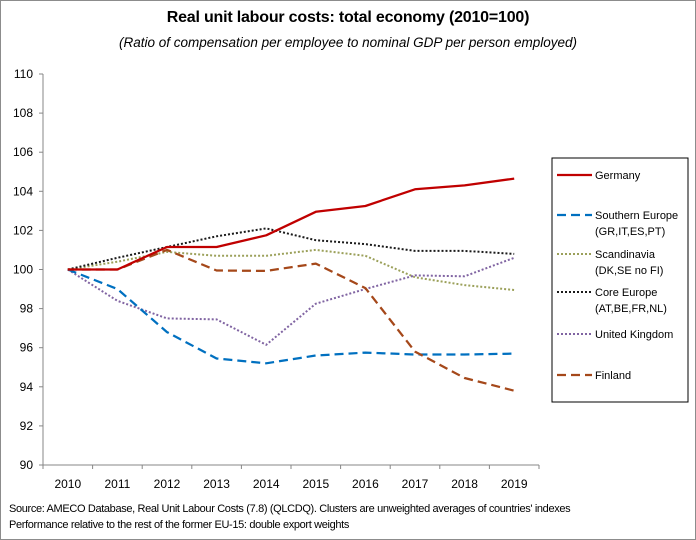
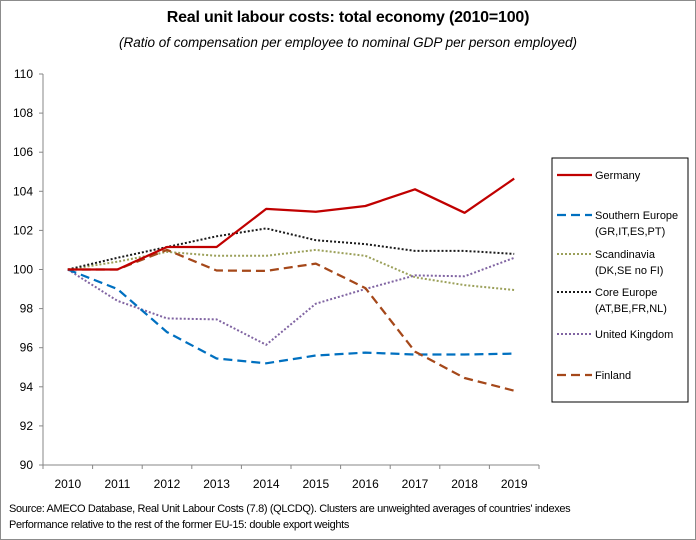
Germany/2014: 101.8 -> 103.1
Germany/2018: 104.3 -> 102.9
